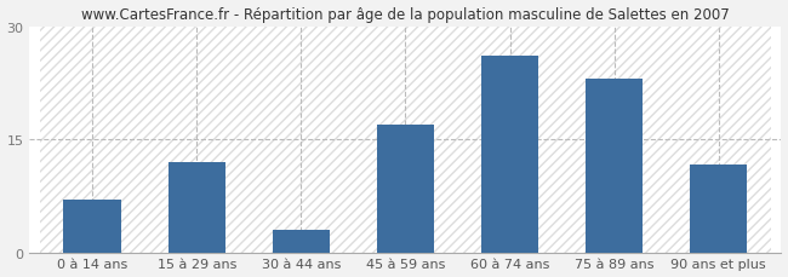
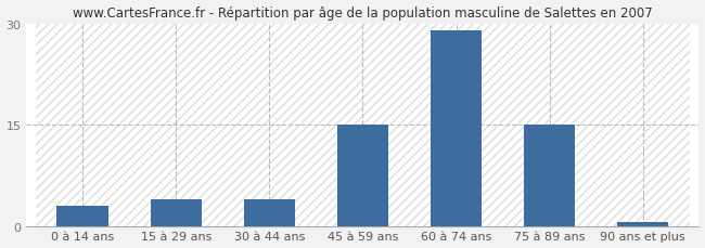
0 à 14 ans: 7.0 -> 3.0
15 à 29 ans: 12.0 -> 4.0
30 à 44 ans: 3.0 -> 4.0
45 à 59 ans: 17.0 -> 15.0
60 à 74 ans: 26.0 -> 29.0
75 à 89 ans: 23.0 -> 15.0
90 ans et plus: 11.6 -> 0.5
